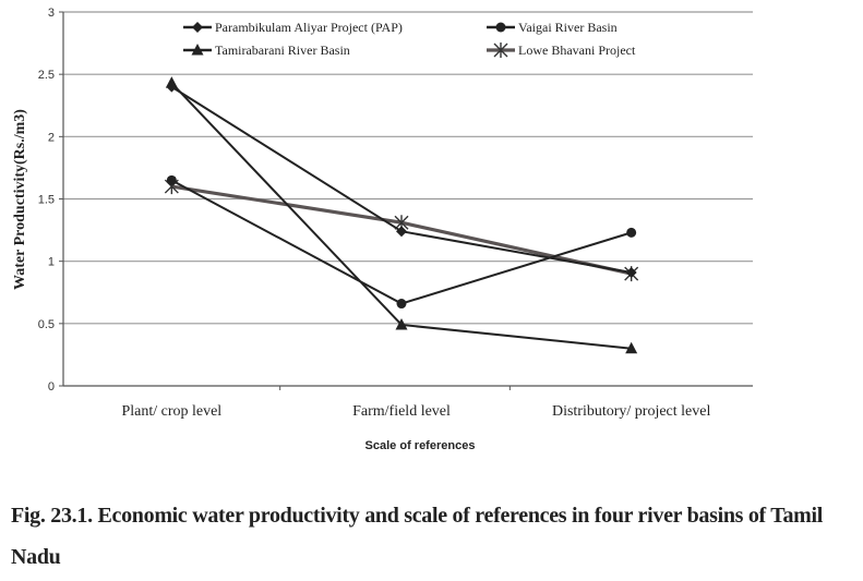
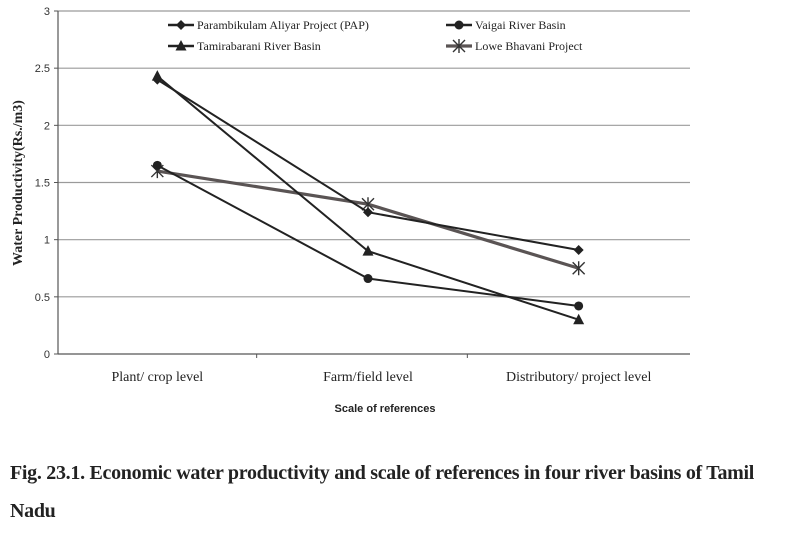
Tamirabarani River Basin/Farm/field level: 0.49 -> 0.90
Vaigai River Basin/Distributory/ project level: 1.23 -> 0.42
Lowe Bhavani Project/Distributory/ project level: 0.90 -> 0.75
